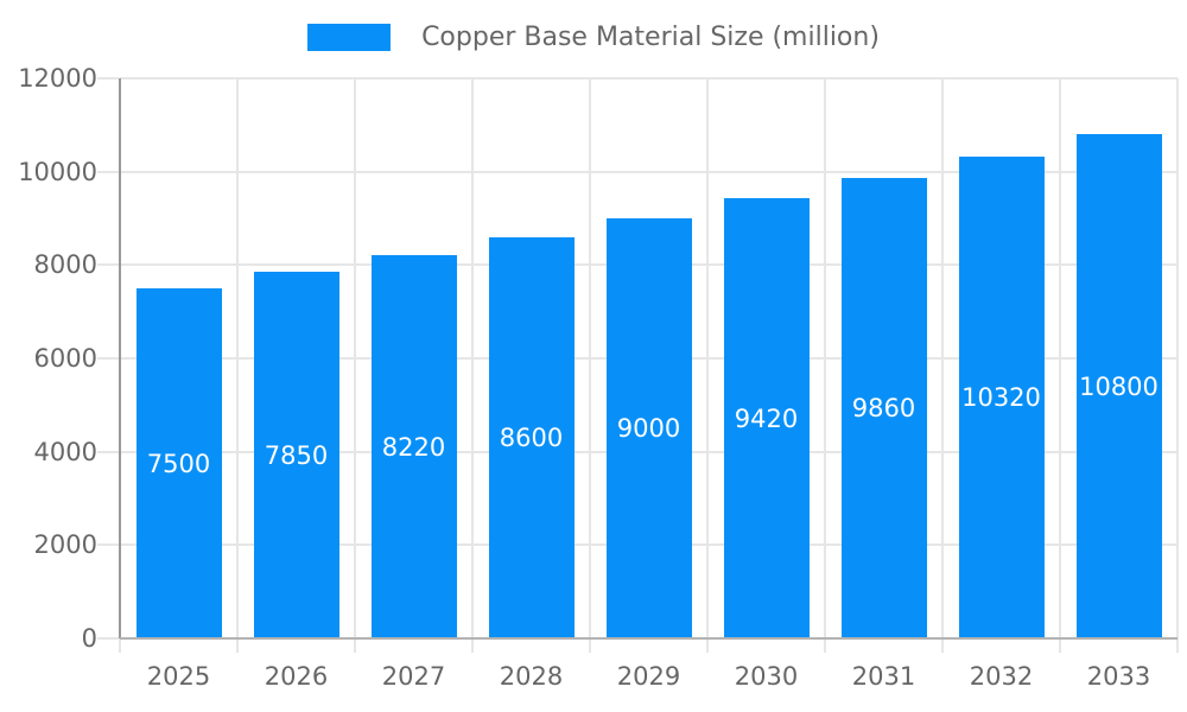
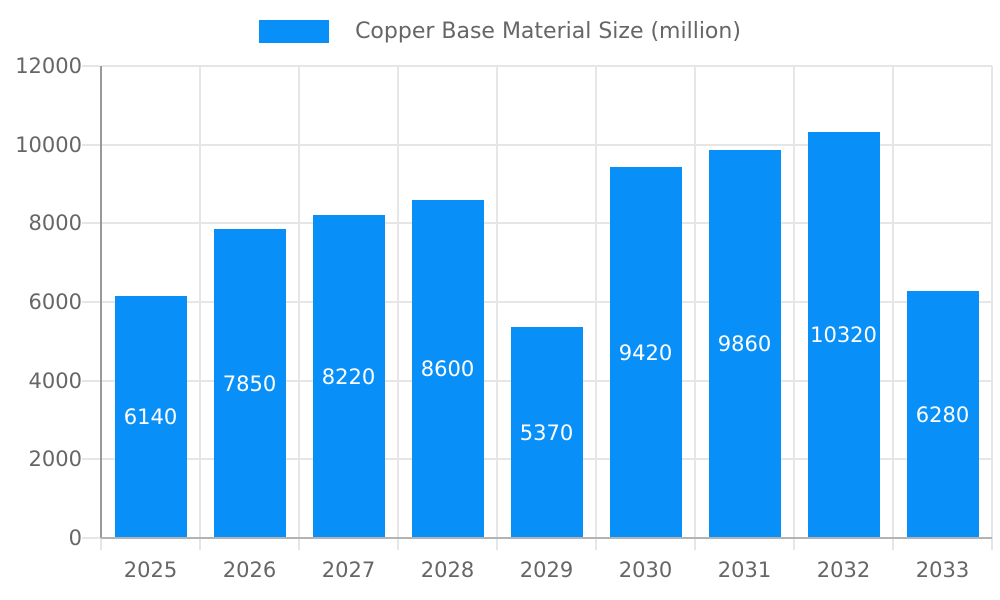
2025: 7500 -> 6140
2029: 9000 -> 5370
2033: 10800 -> 6280
